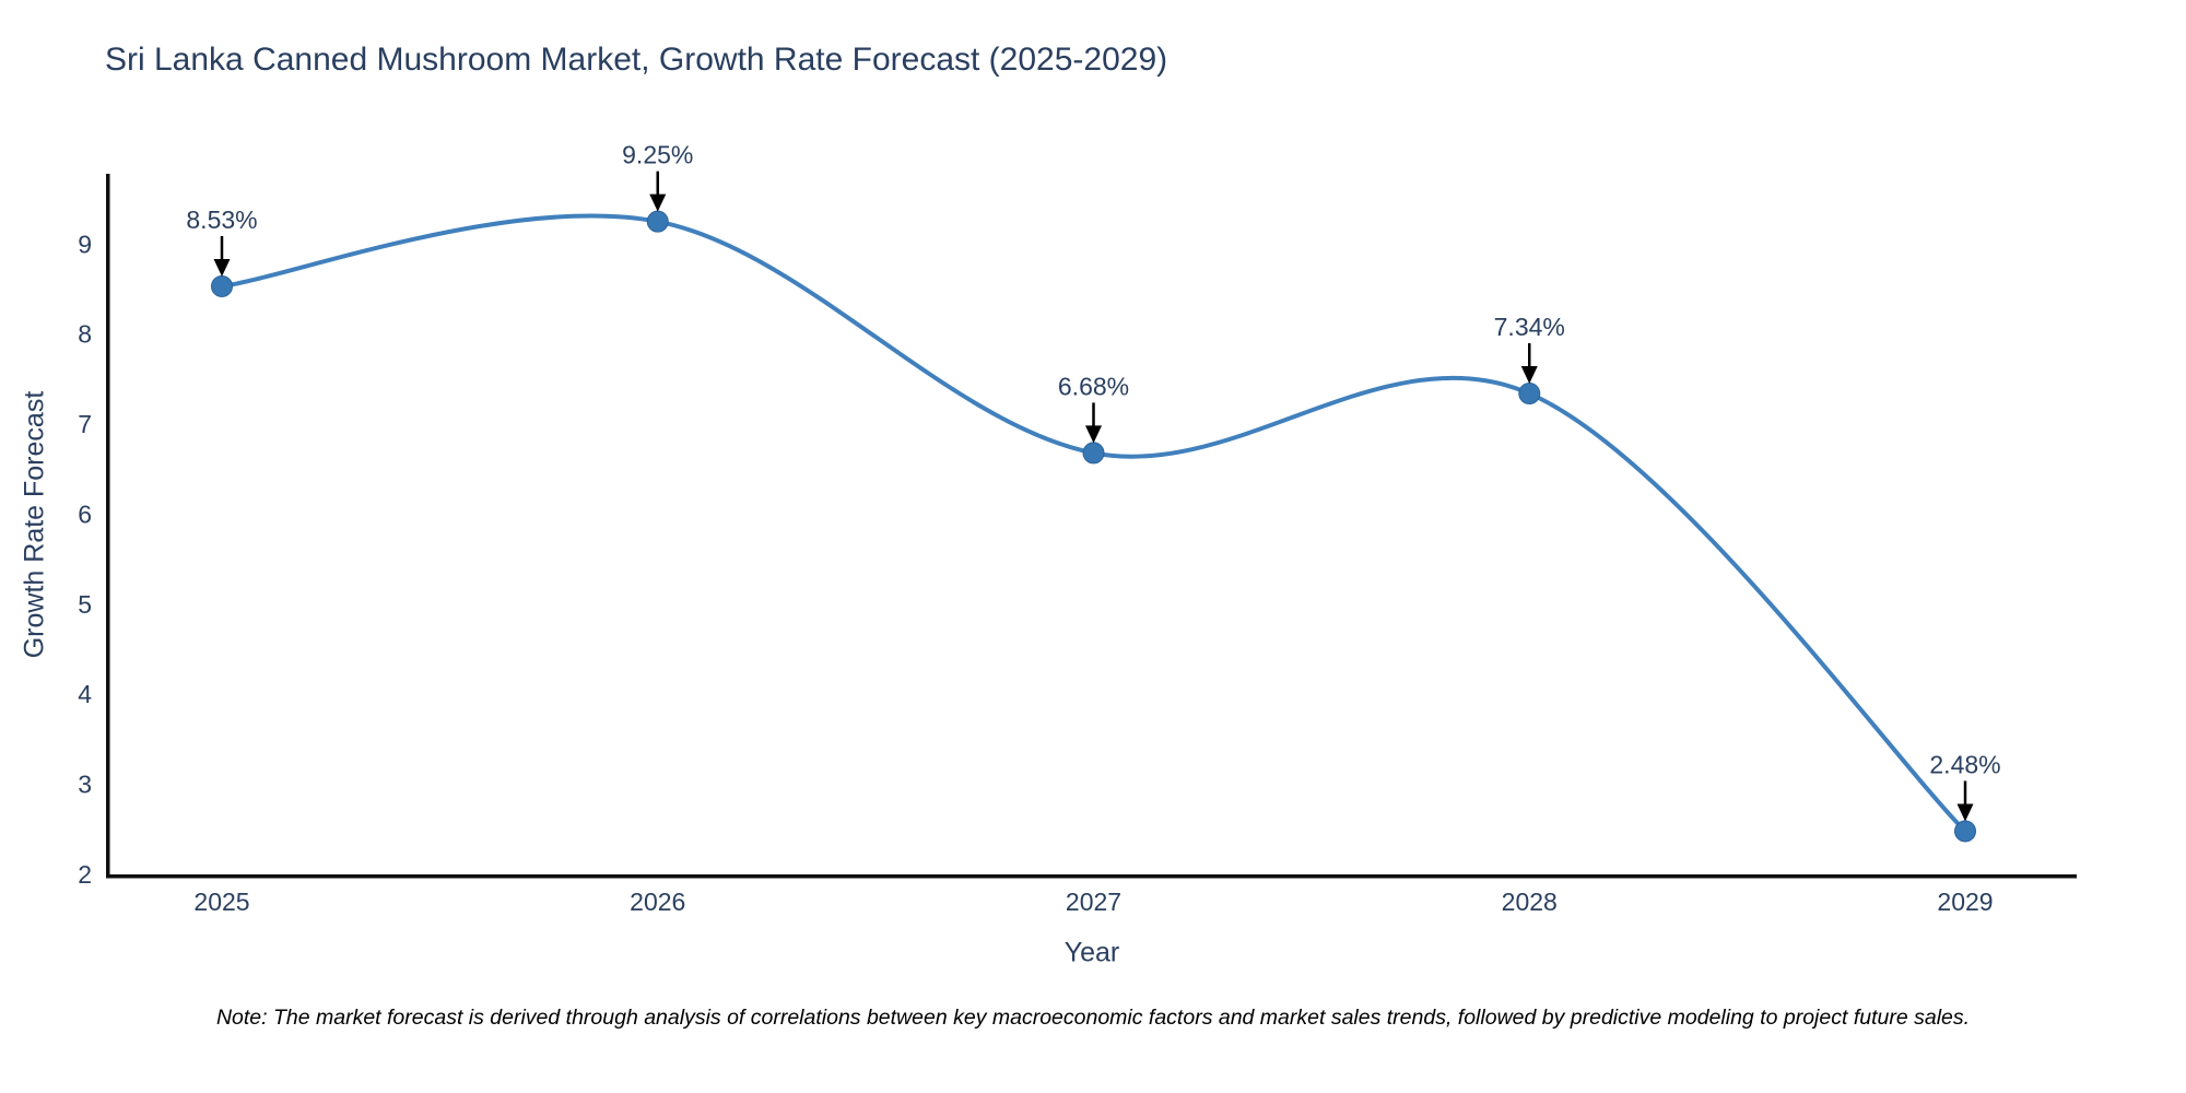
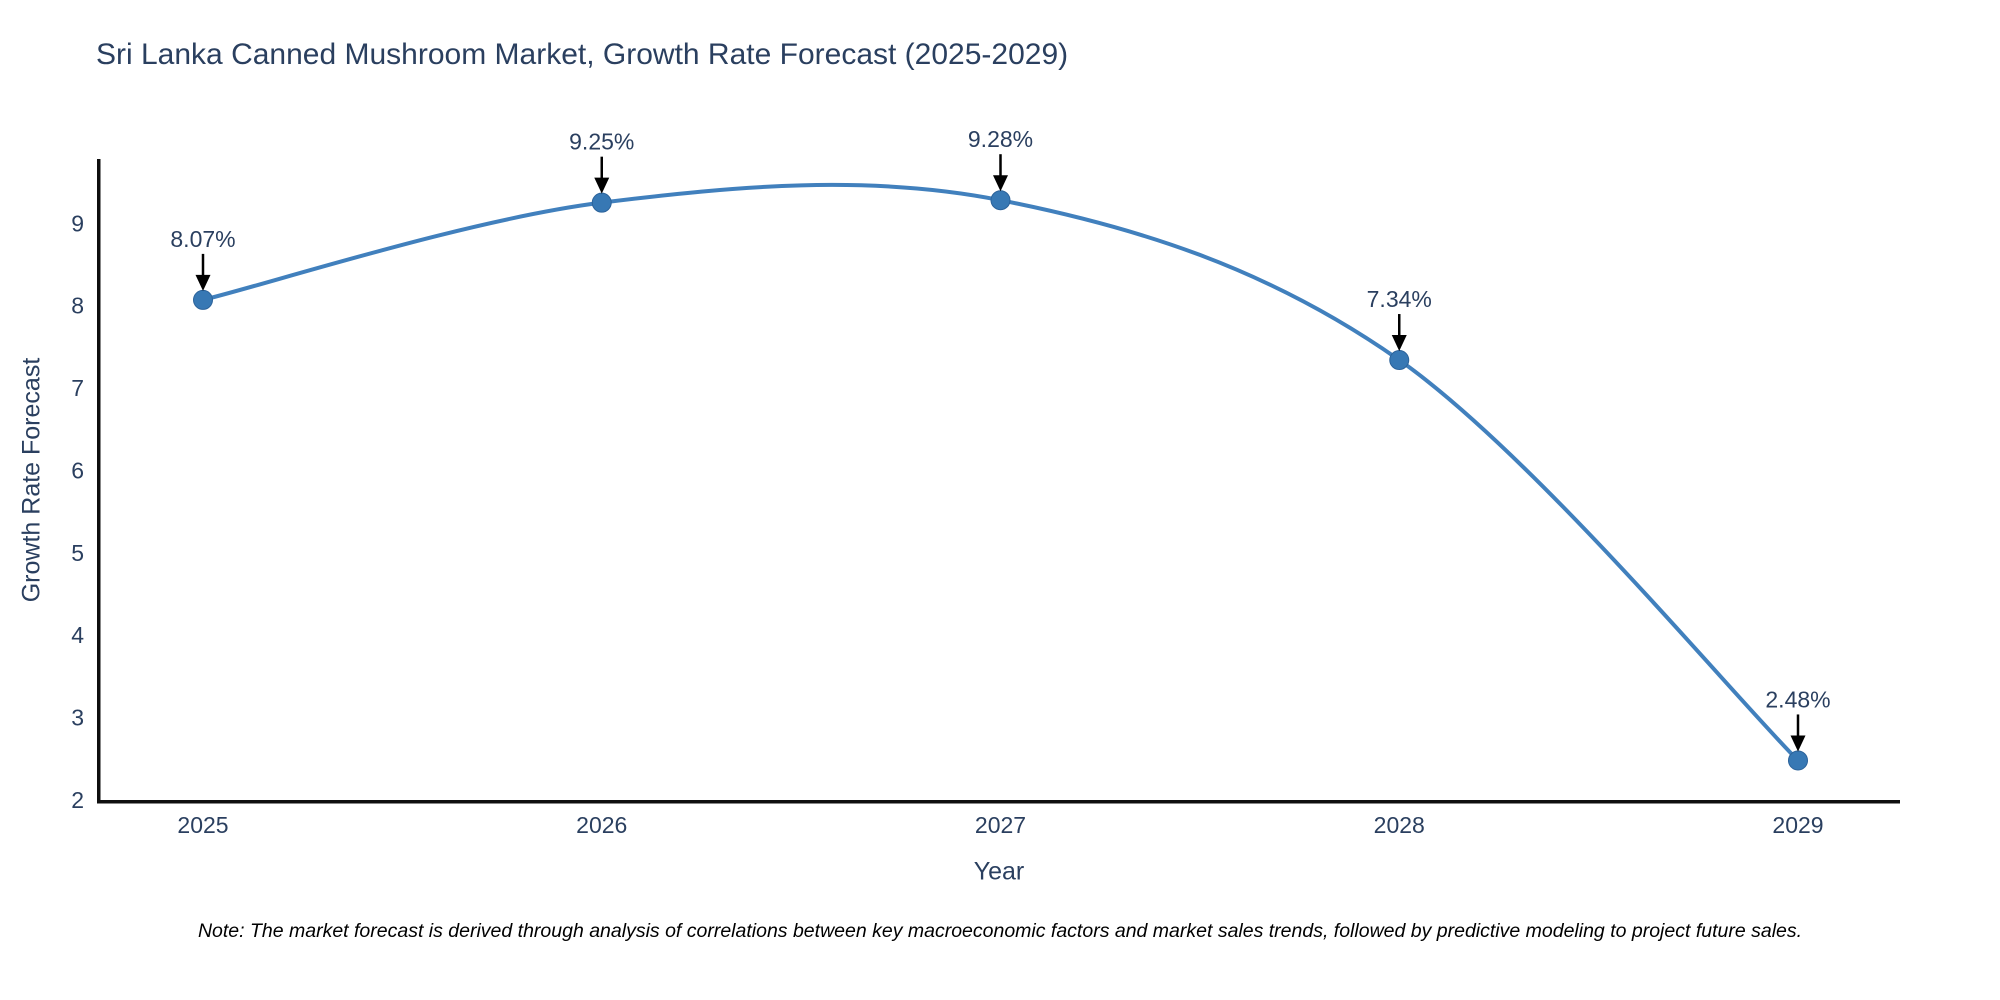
2025: 8.53% -> 8.07%
2027: 6.68% -> 9.28%
